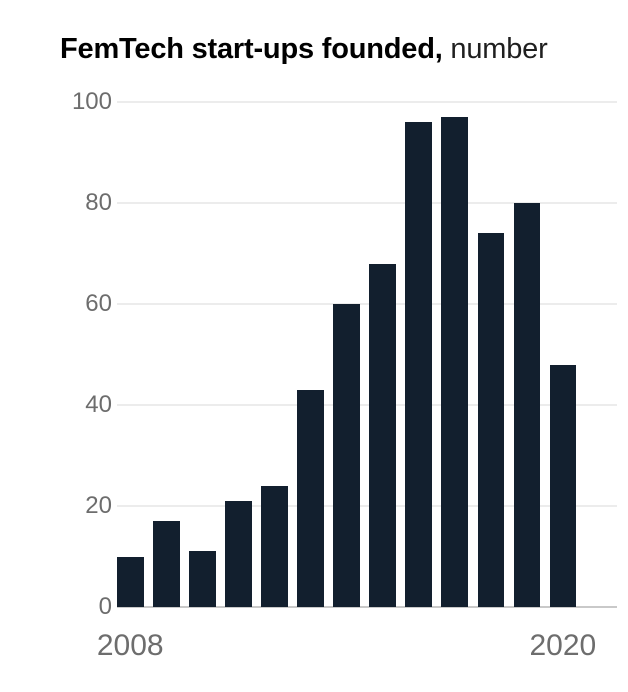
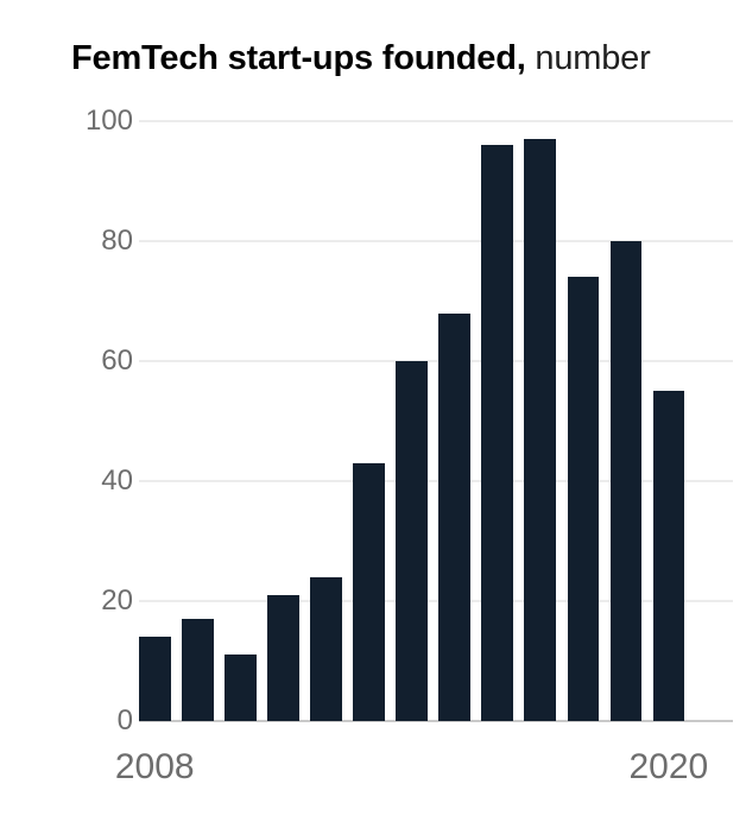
2008: 10 -> 14
2020: 48 -> 55
